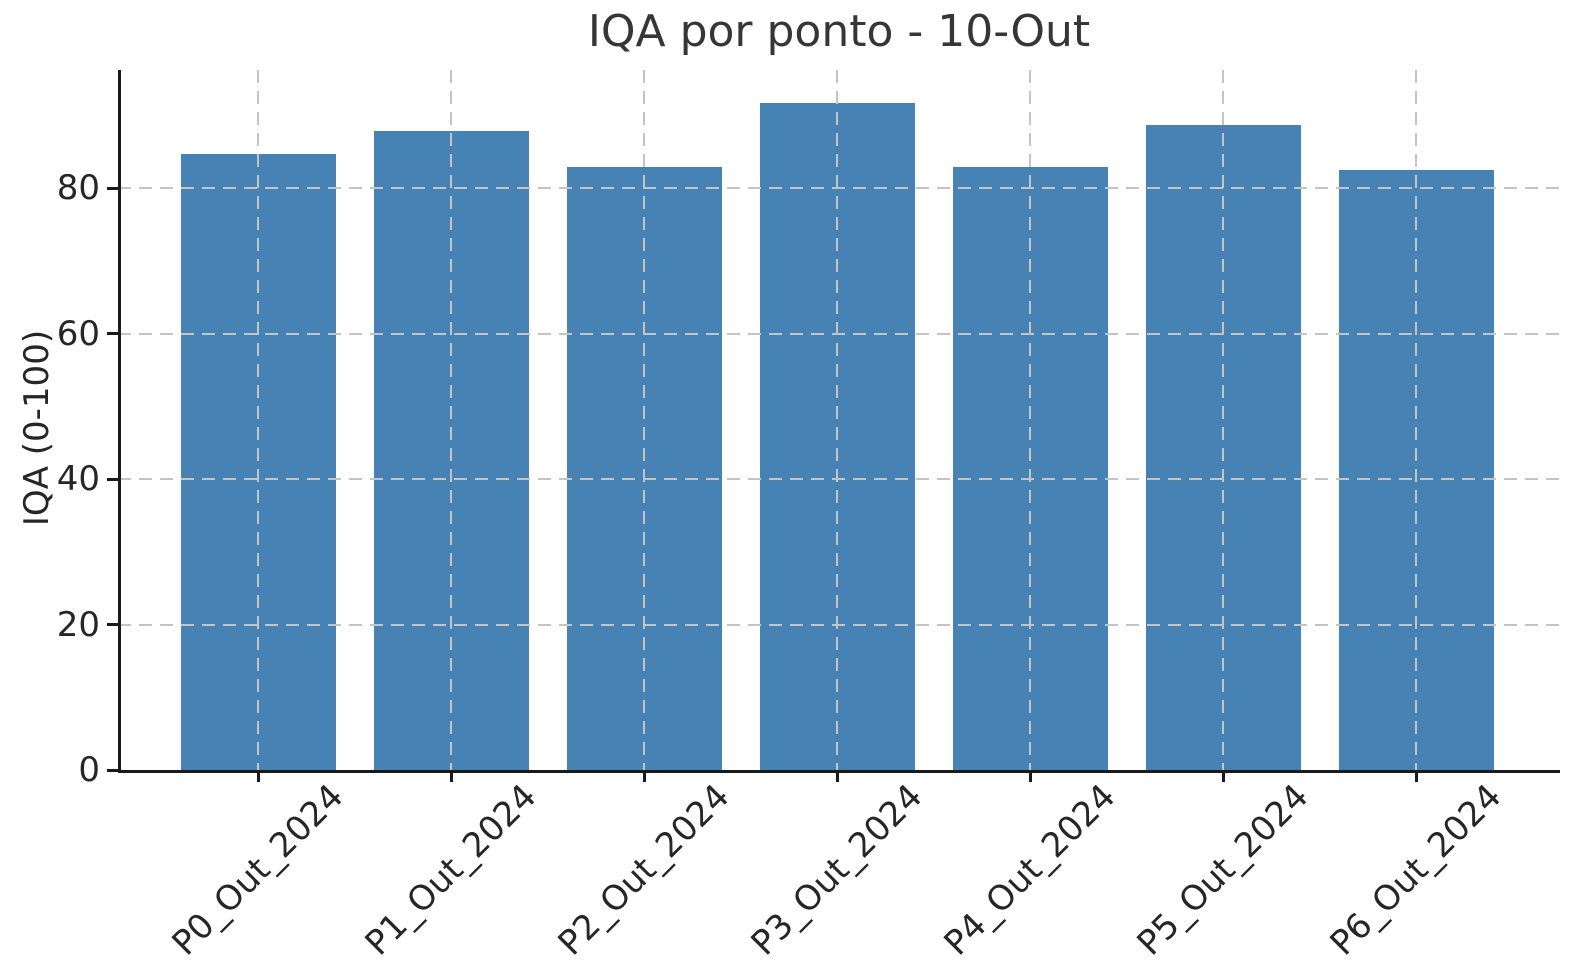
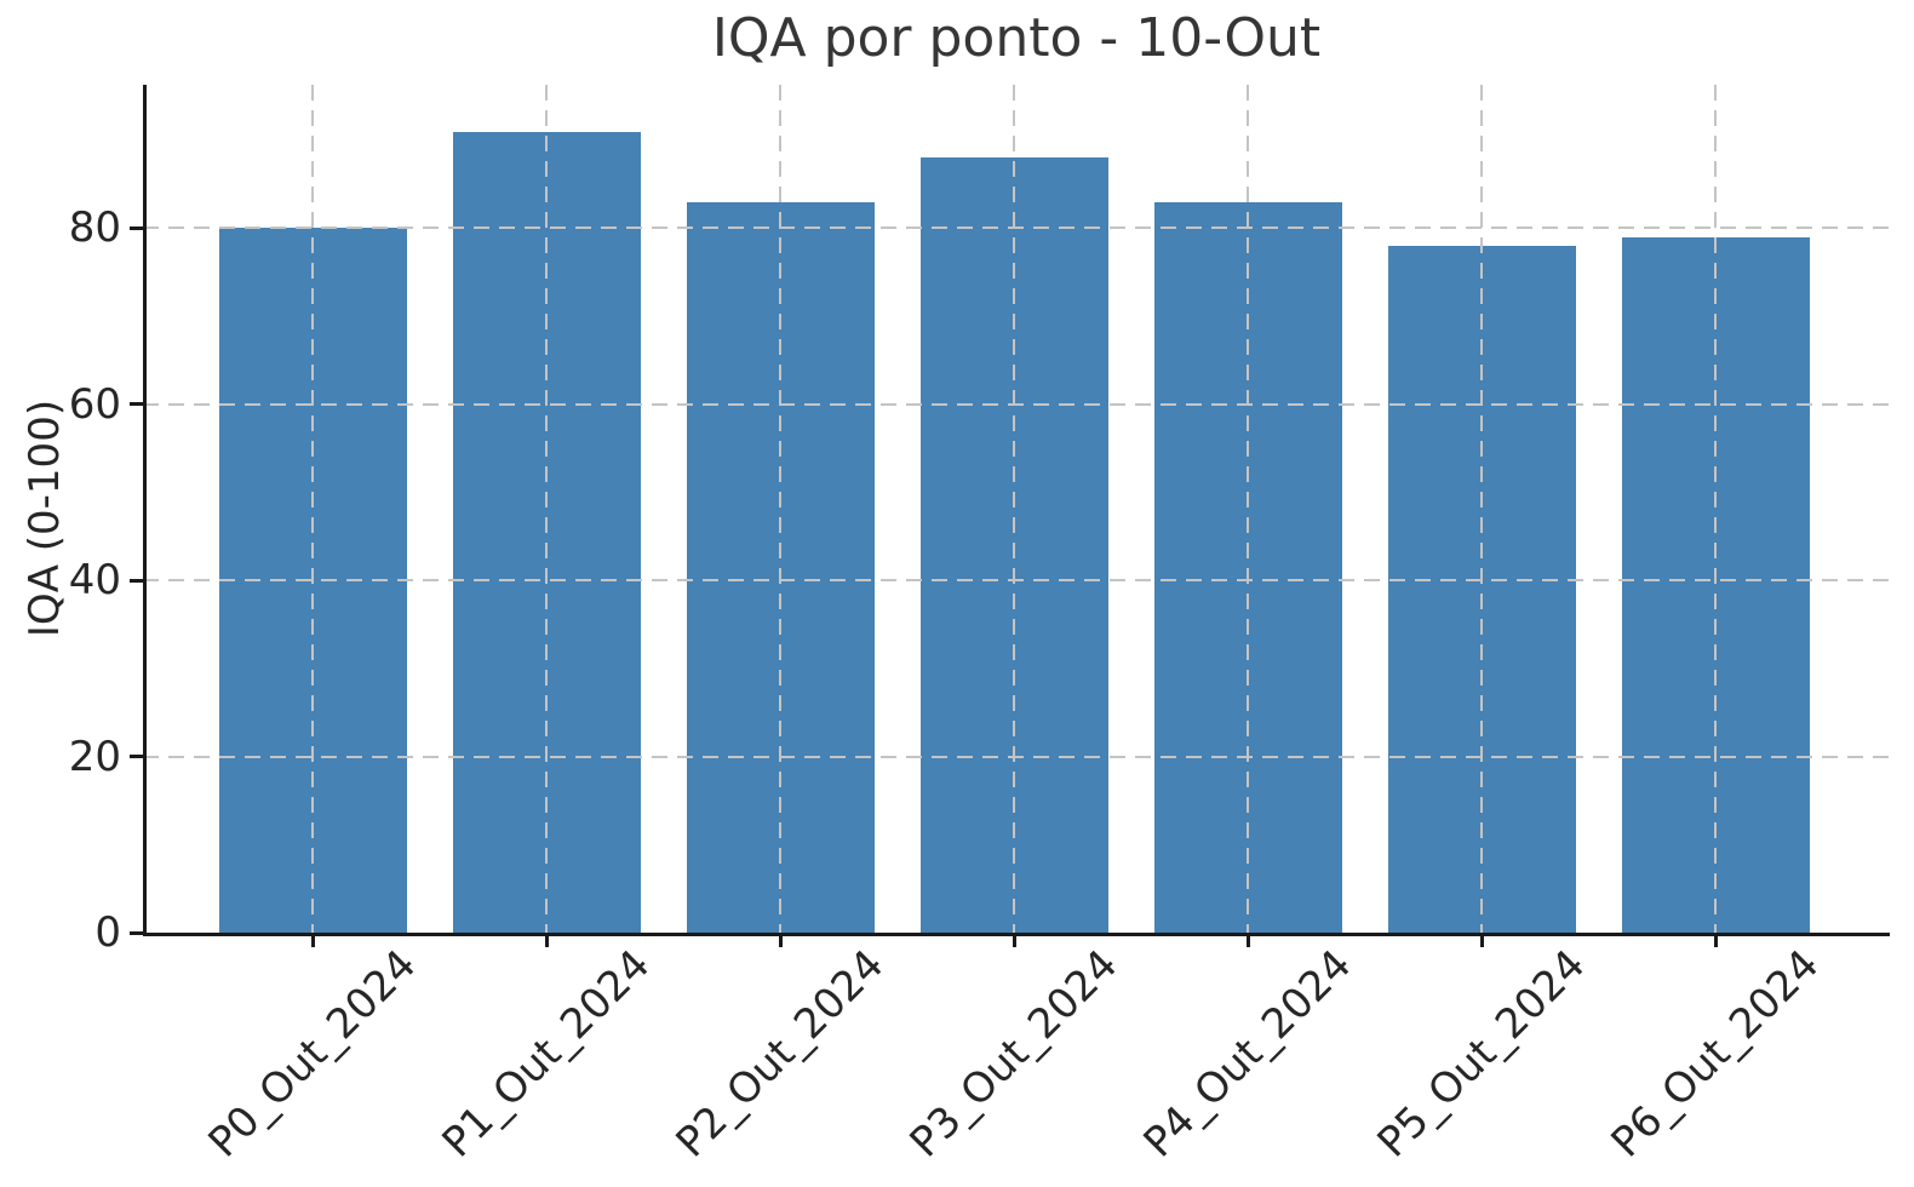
P0_Out_2024: 85 -> 80
P1_Out_2024: 88 -> 91
P3_Out_2024: 92 -> 88
P5_Out_2024: 89 -> 78
P6_Out_2024: 82 -> 79
